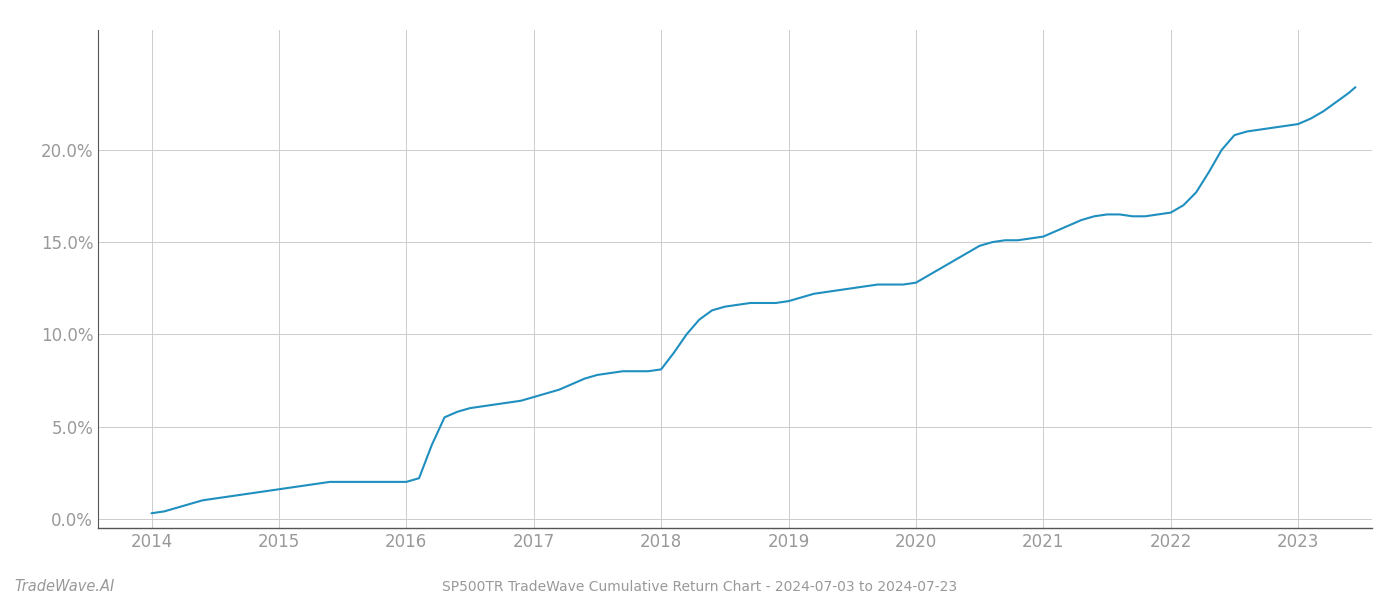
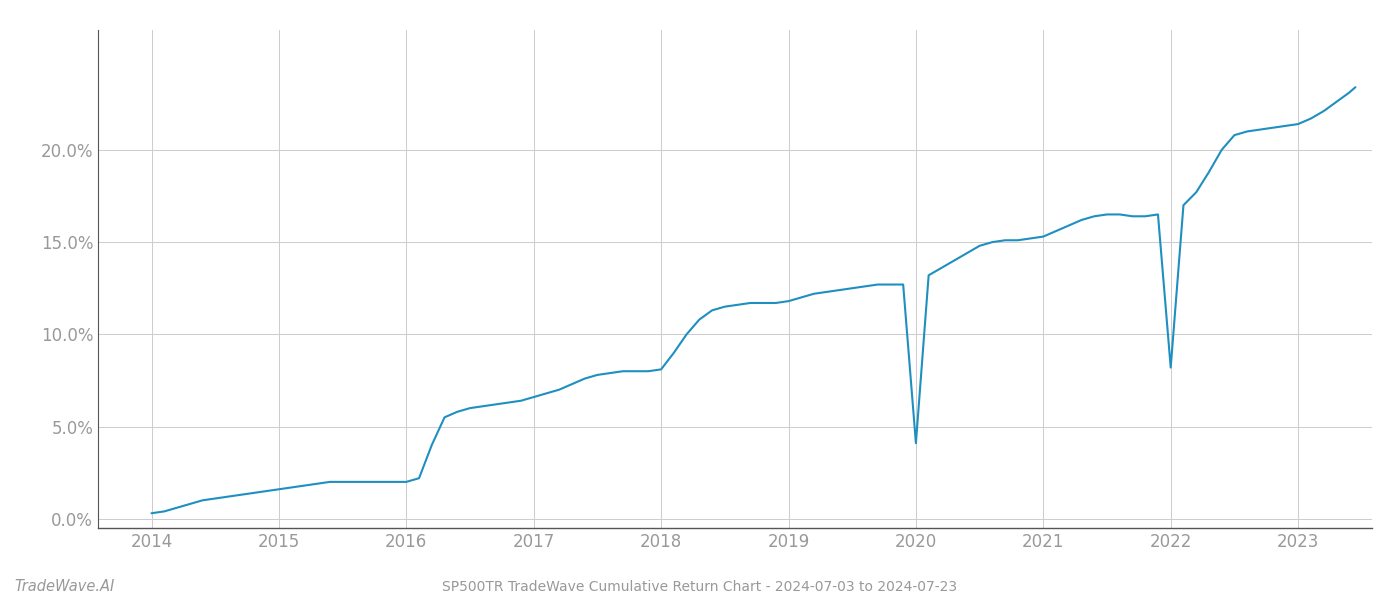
2020: 12.8% -> 4.1%
2022: 16.6% -> 8.2%
